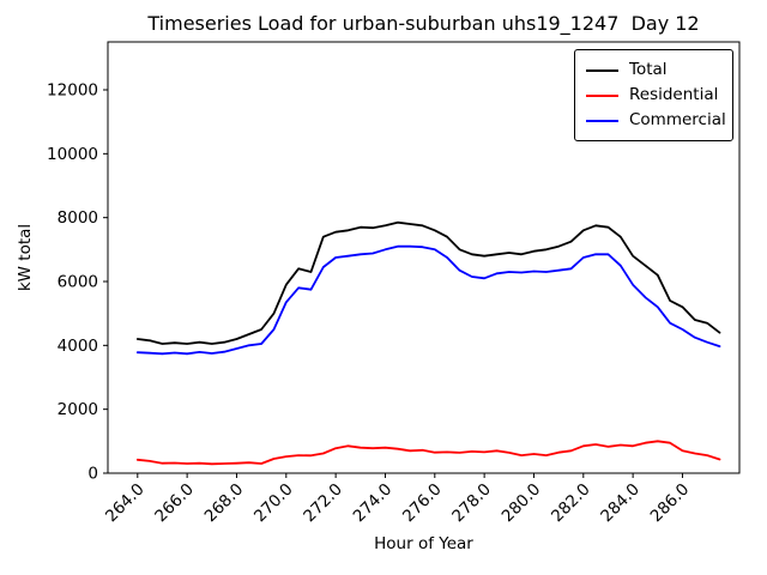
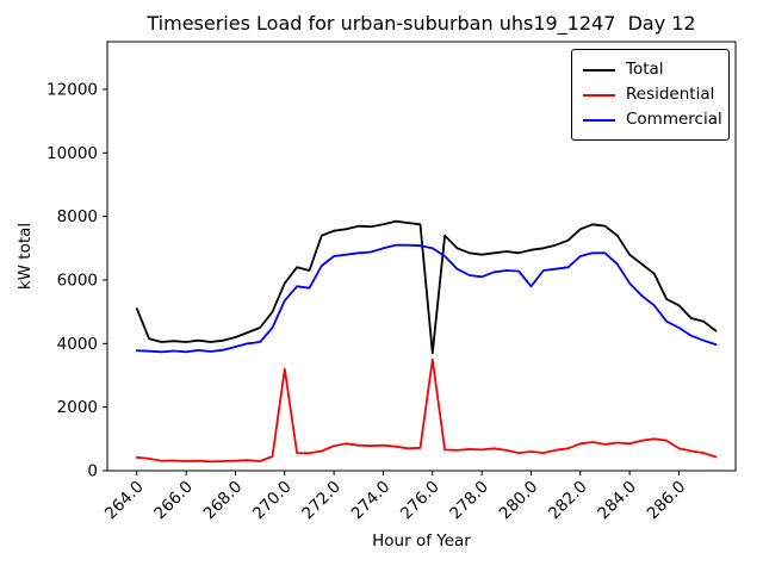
Total/264.0: 4200 -> 5100
Residential/270.0: 500 -> 3200
Total/276.0: 7600 -> 3700
Residential/276.0: 600 -> 3500
Commercial/280.0: 6300 -> 5800
